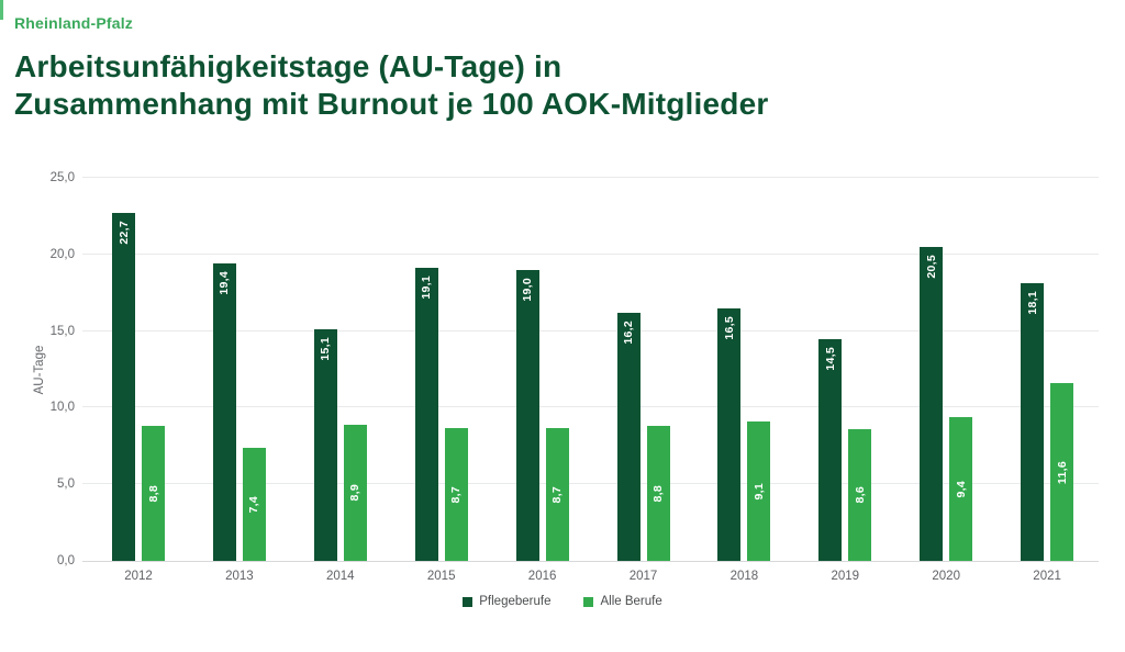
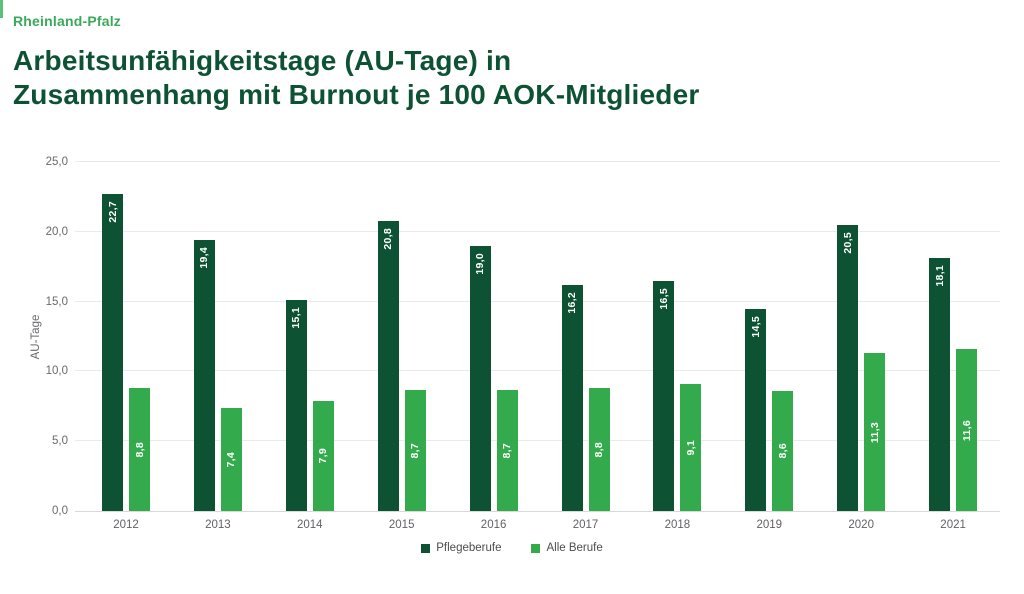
Alle Berufe/2014: 8,9 -> 7,9
Pflegeberufe/2015: 19,1 -> 20,8
Alle Berufe/2020: 9,4 -> 11,3
